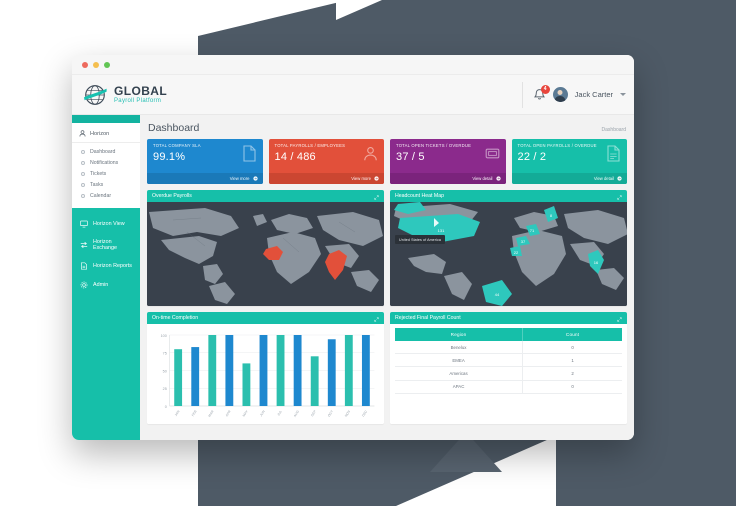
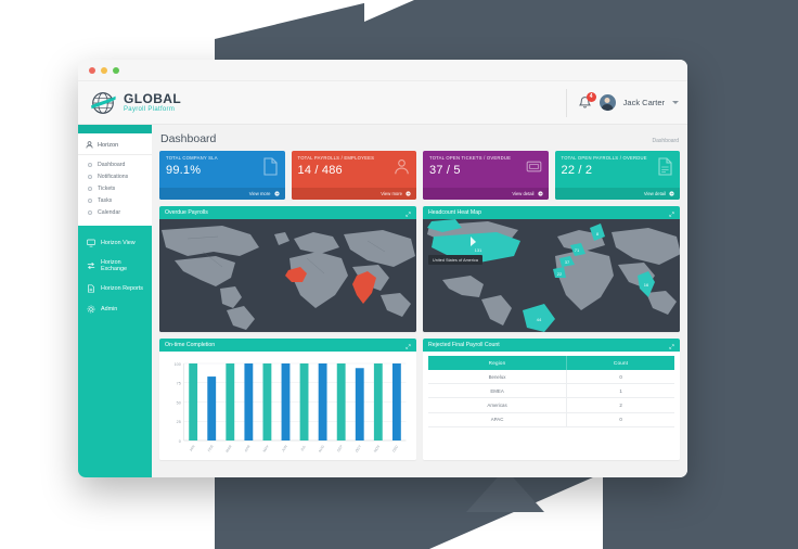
JAN: 80 -> 100
MAY: 60 -> 100
SEP: 70 -> 100
